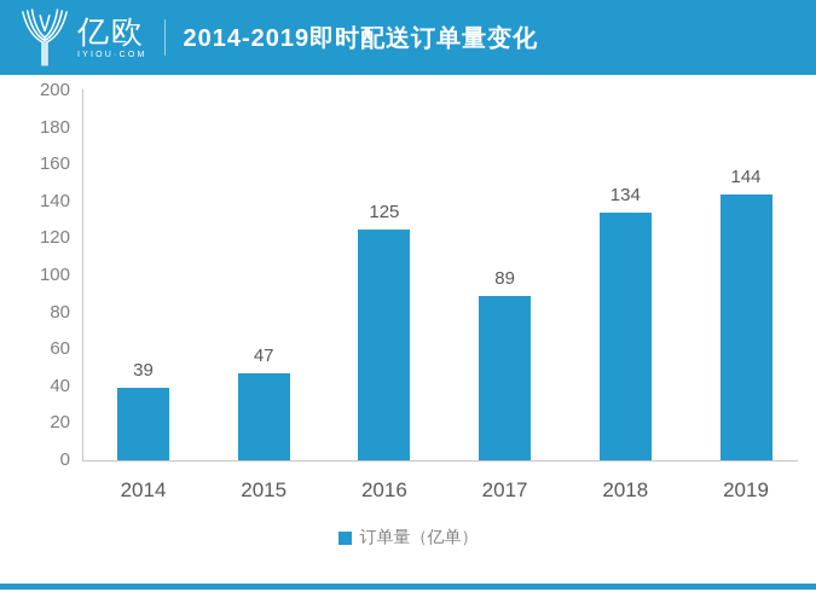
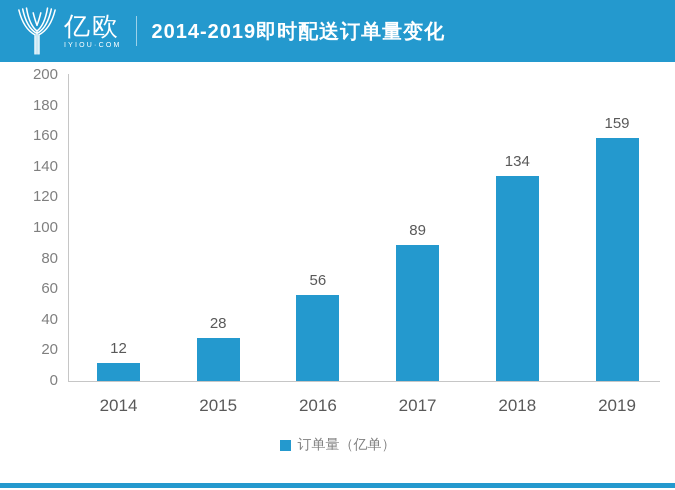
2014: 39 -> 12
2015: 47 -> 28
2016: 125 -> 56
2019: 144 -> 159
